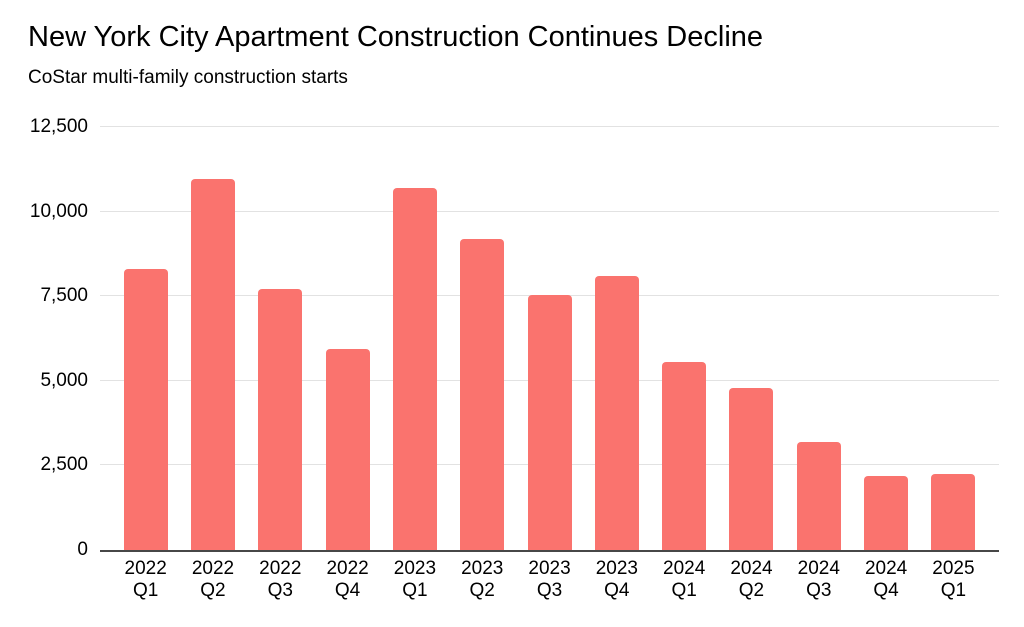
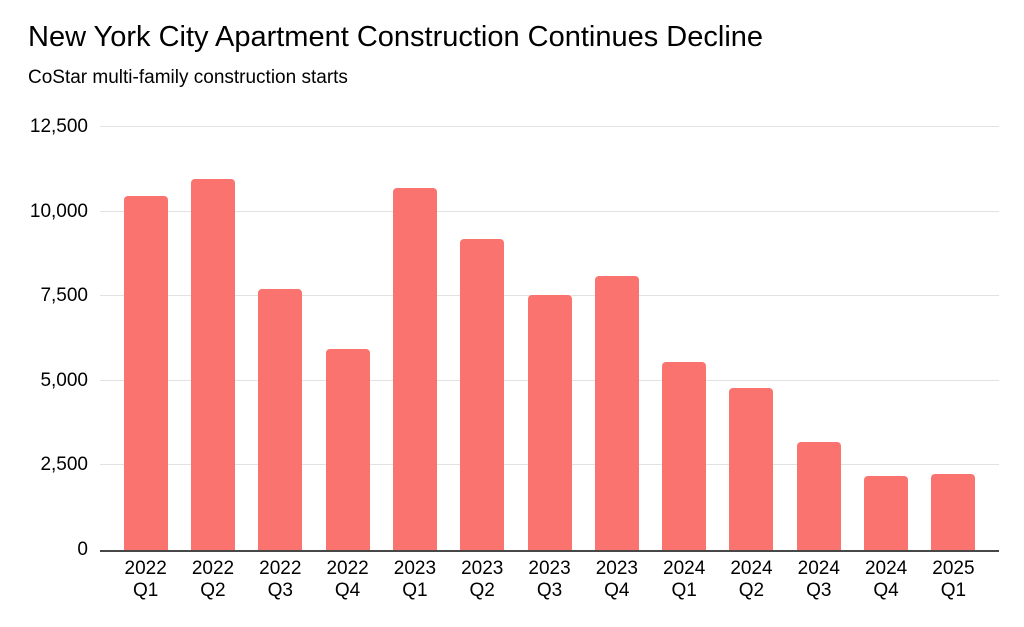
2022 Q1: 8300 -> 10400
